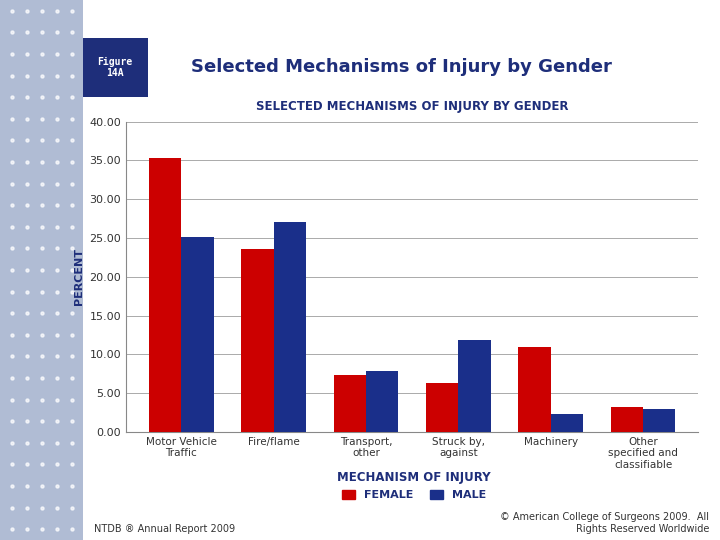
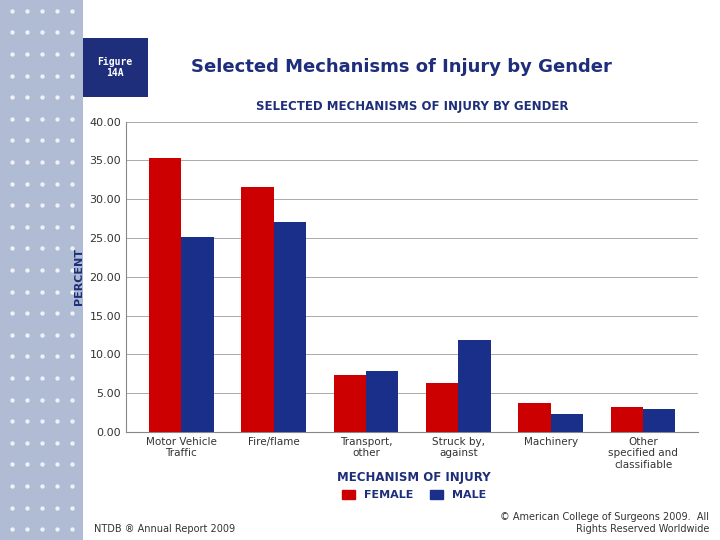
FEMALE/Fire/flame: 23.6 -> 31.5
FEMALE/Machinery: 11.0 -> 3.7
